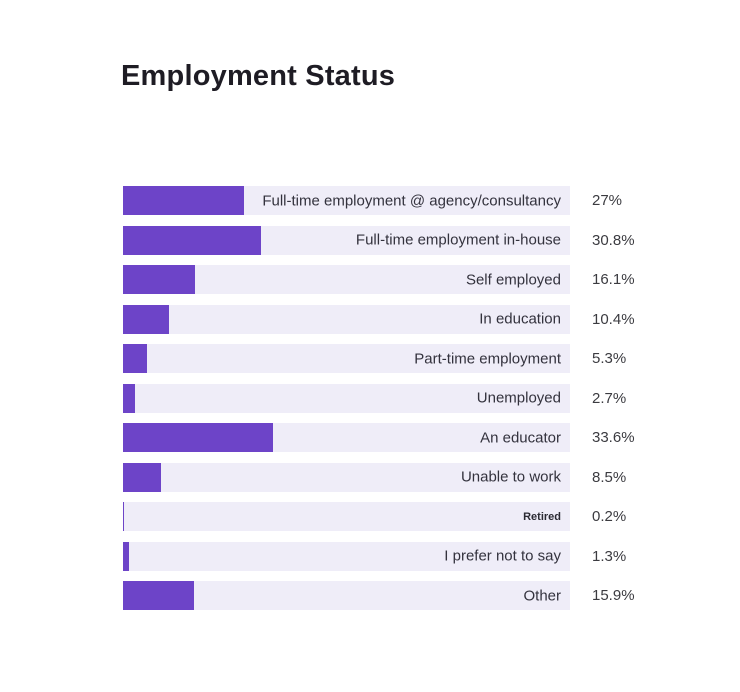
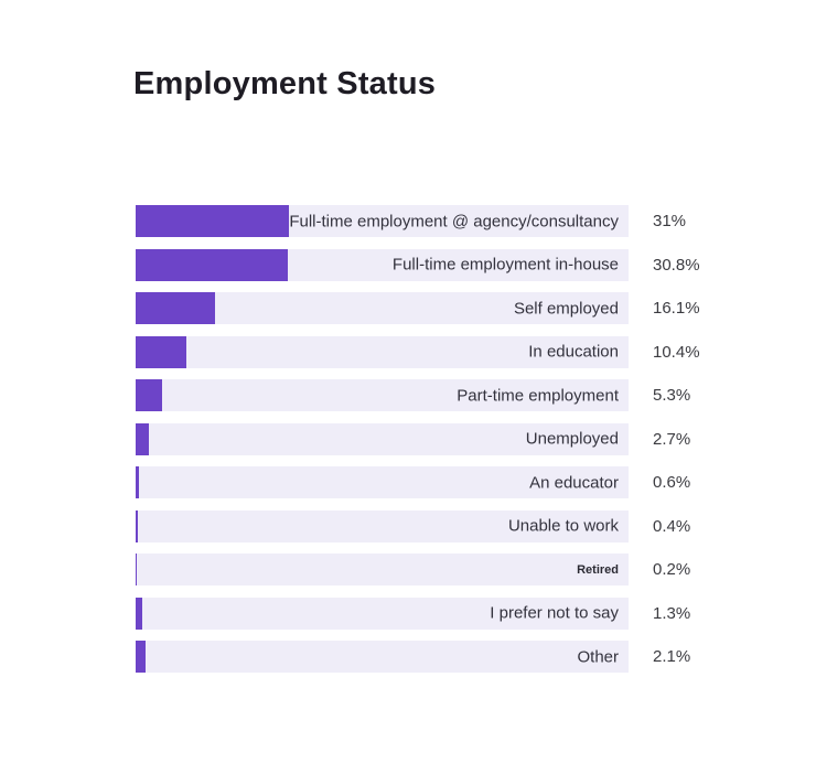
Full-time employment @ agency/consultancy: 27% -> 31%
An educator: 33.6% -> 0.6%
Unable to work: 8.5% -> 0.4%
Other: 15.9% -> 2.1%
